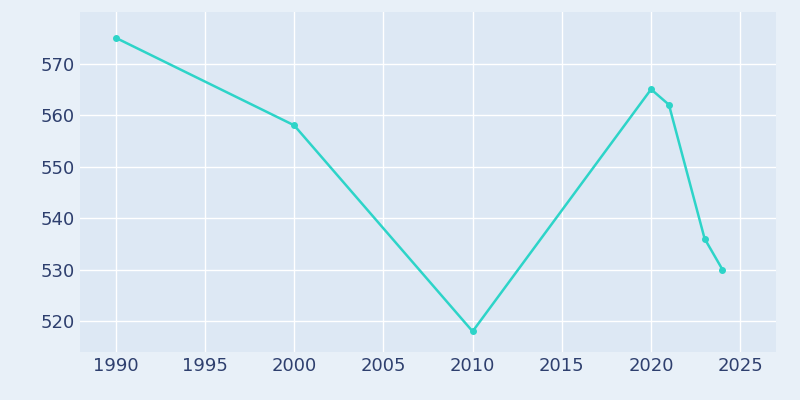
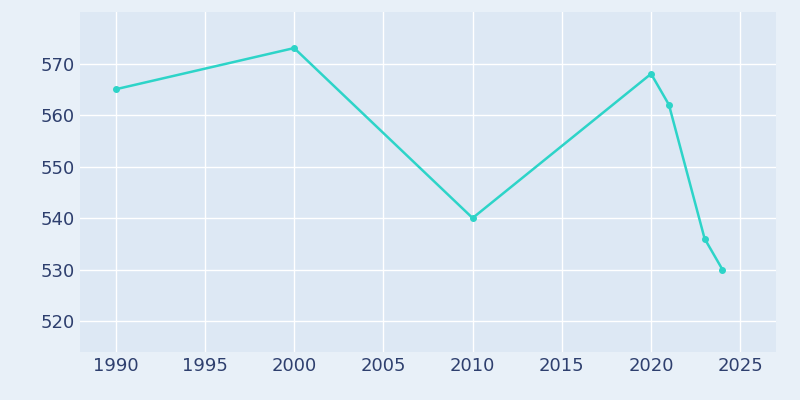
1990: 575 -> 565
2000: 558 -> 573
2010: 518 -> 540
2020: 565 -> 568
